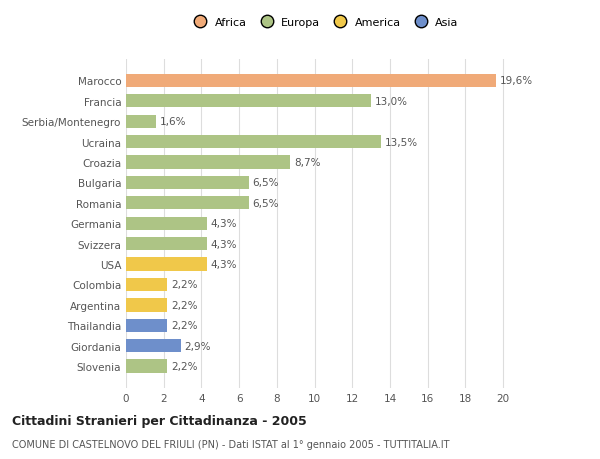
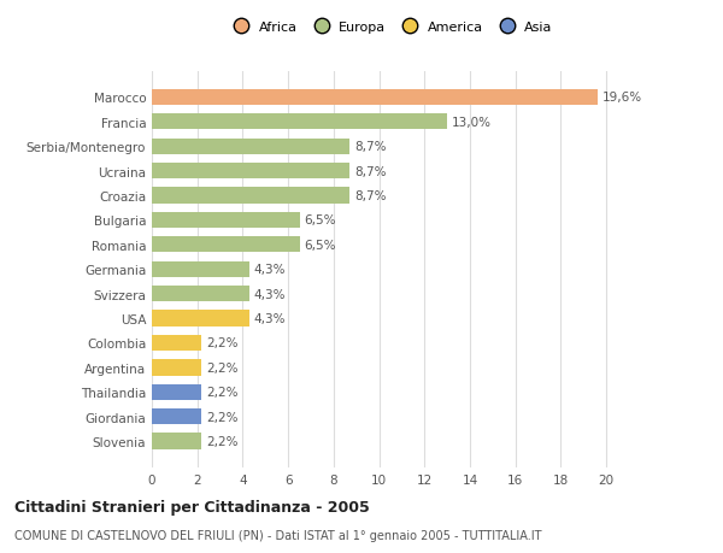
Serbia/Montenegro: 1,6% -> 8,7%
Ucraina: 13,5% -> 8,7%
Giordania: 2,9% -> 2,2%
